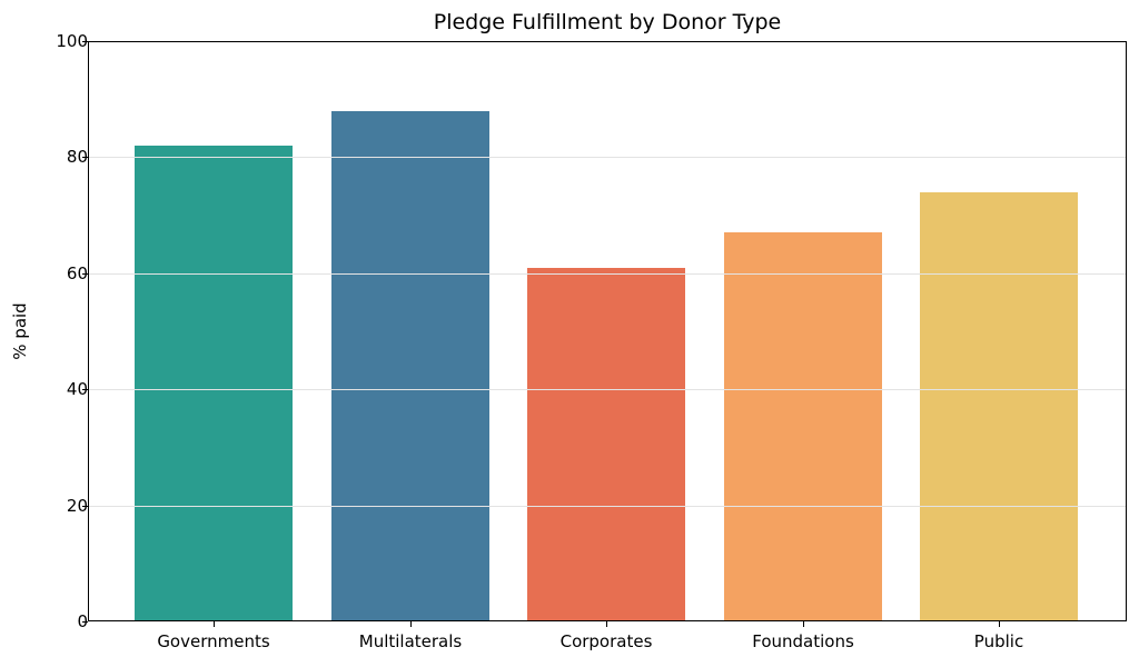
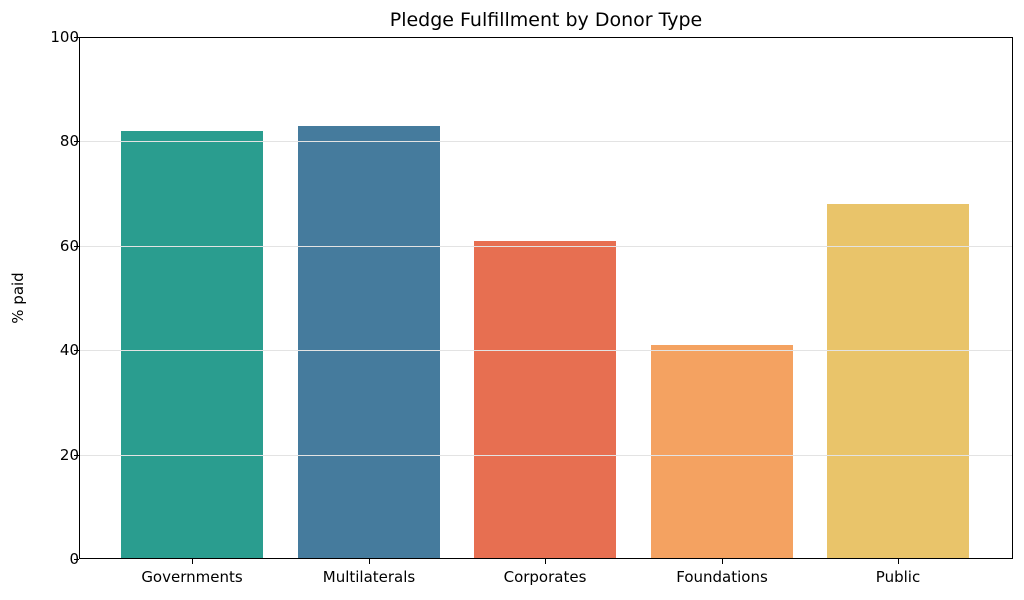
Multilaterals: 88 -> 83
Foundations: 67 -> 41
Public: 74 -> 68
